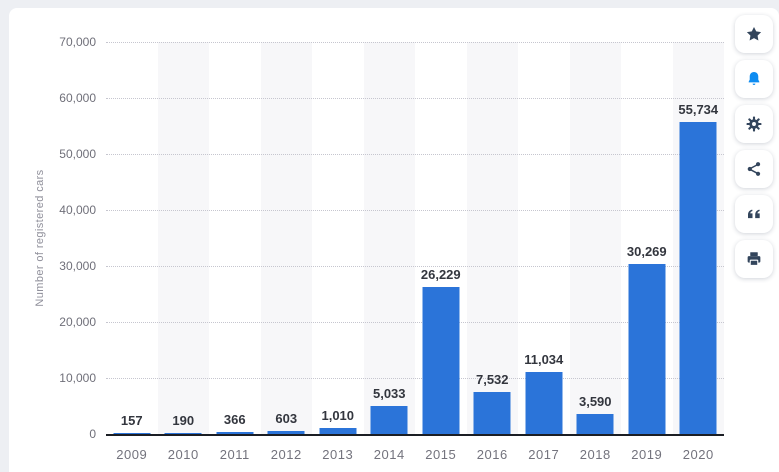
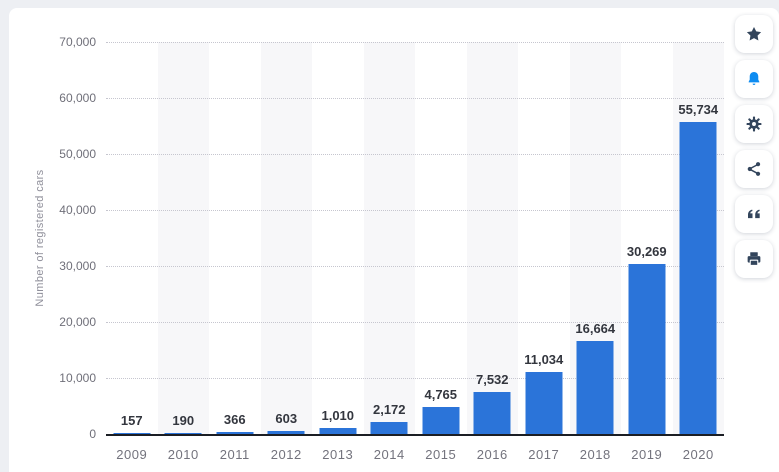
2014: 5,033 -> 2,172
2015: 26,229 -> 4,765
2018: 3,590 -> 16,664
